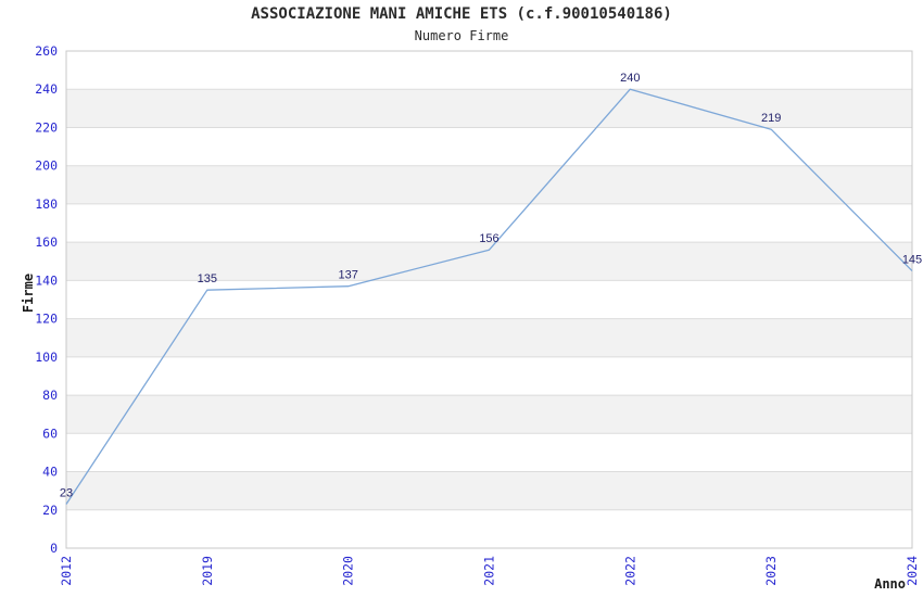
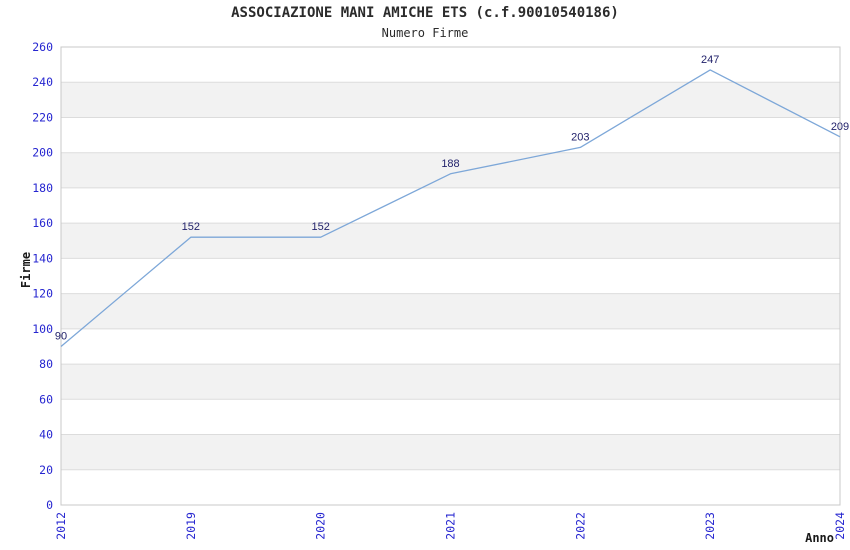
2012: 23 -> 90
2019: 135 -> 152
2020: 137 -> 152
2021: 156 -> 188
2022: 240 -> 203
2023: 219 -> 247
2024: 145 -> 209
